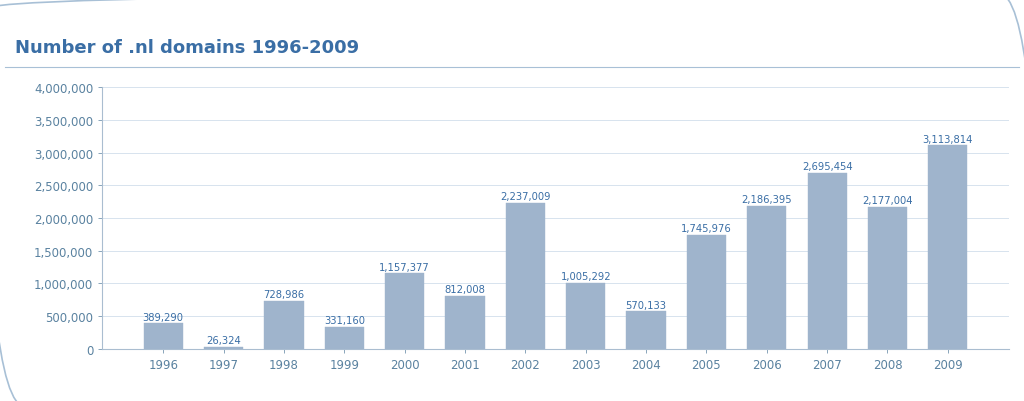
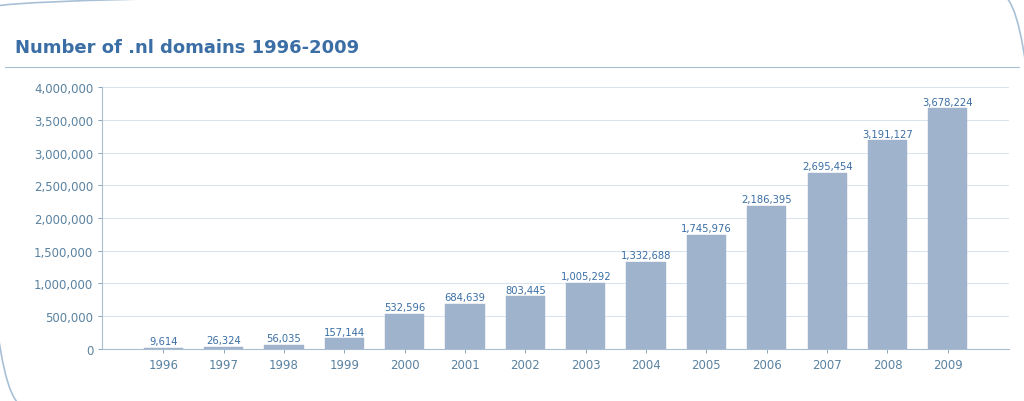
1996: 389,290 -> 9,614
1998: 728,986 -> 56,035
1999: 331,160 -> 157,144
2000: 1,157,377 -> 532,596
2001: 812,008 -> 684,639
2002: 2,237,009 -> 803,445
2004: 570,133 -> 1,332,688
2008: 2,177,004 -> 3,191,127
2009: 3,113,814 -> 3,678,224
